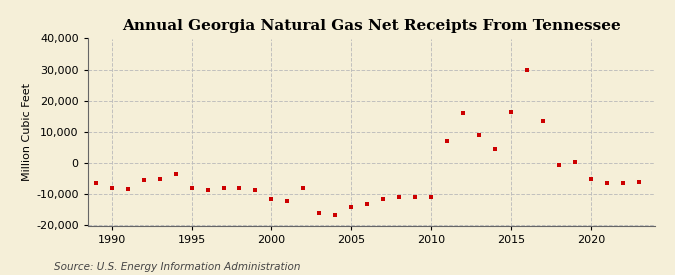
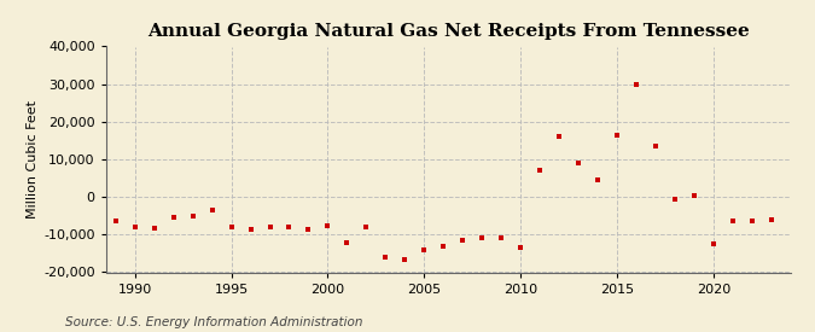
2000: -11,500 -> -7,500
2010: -11,000 -> -13,500
2020: -5,000 -> -12,500
